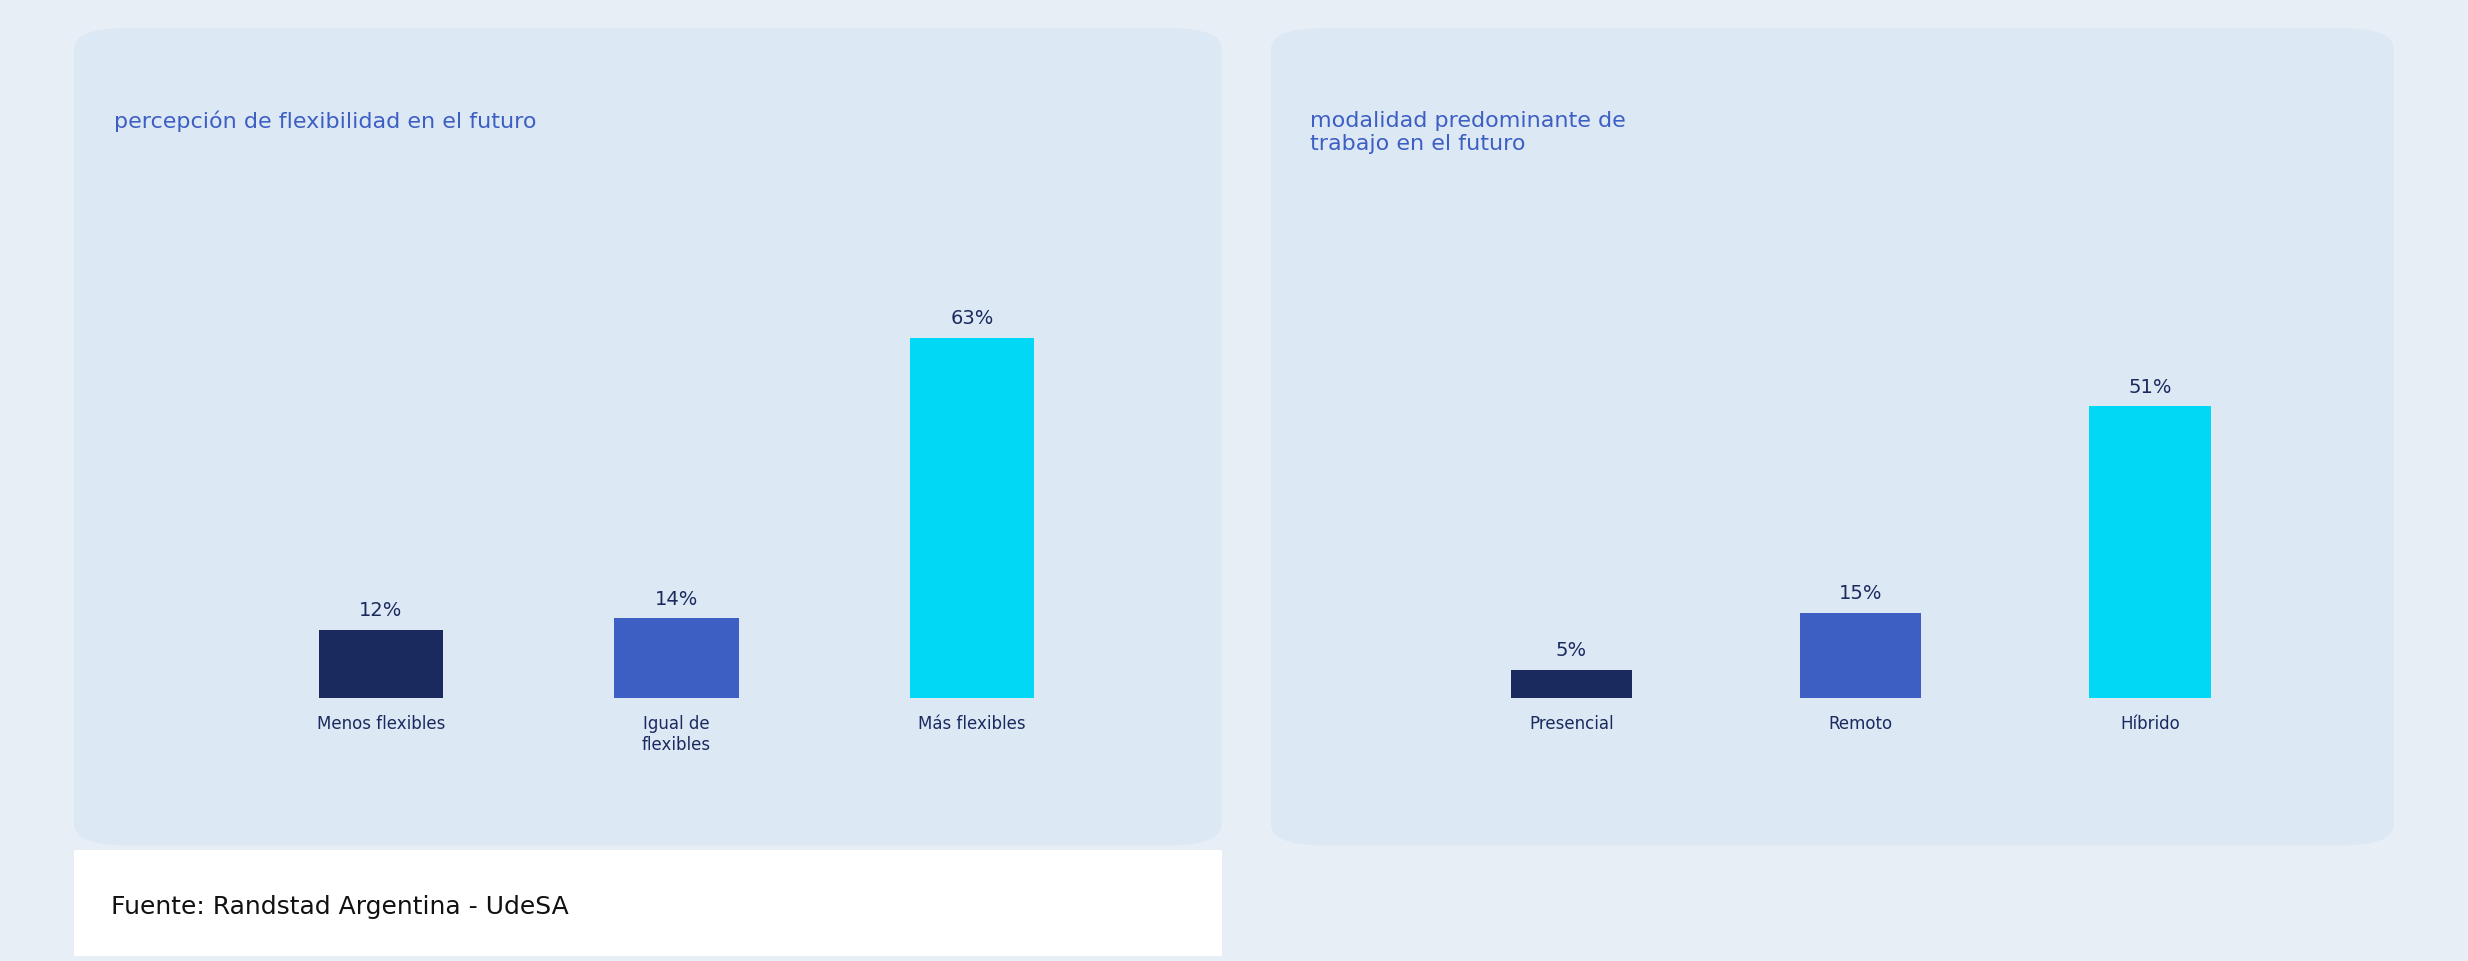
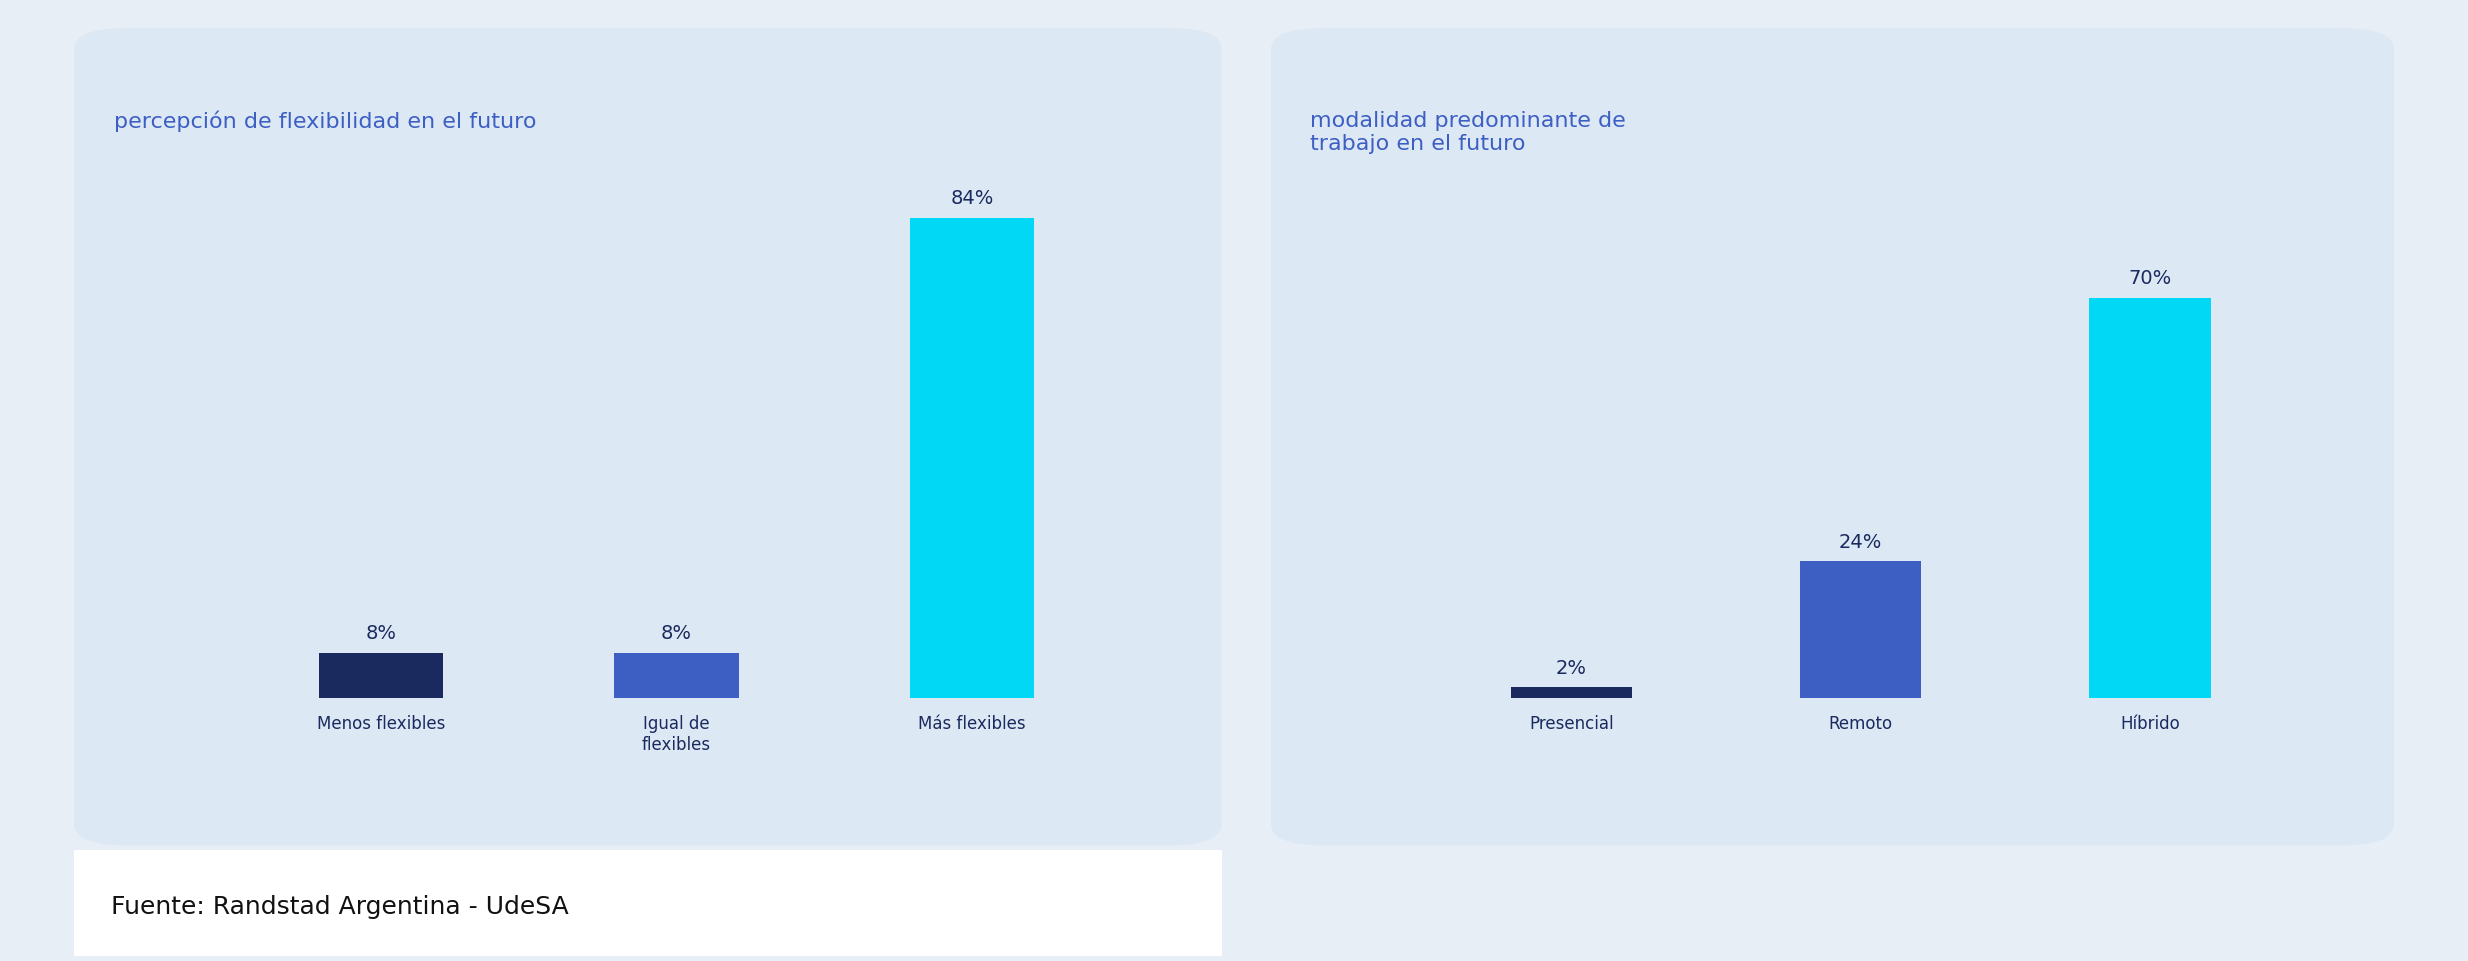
Menos flexibles: 12% -> 8%
Igual de flexibles: 14% -> 8%
Más flexibles: 63% -> 84%
Presencial: 5% -> 2%
Remoto: 15% -> 24%
Híbrido: 51% -> 70%
